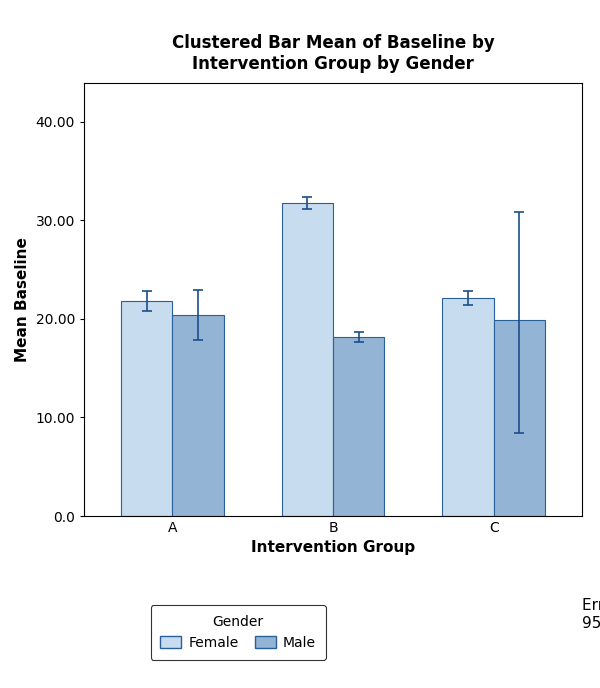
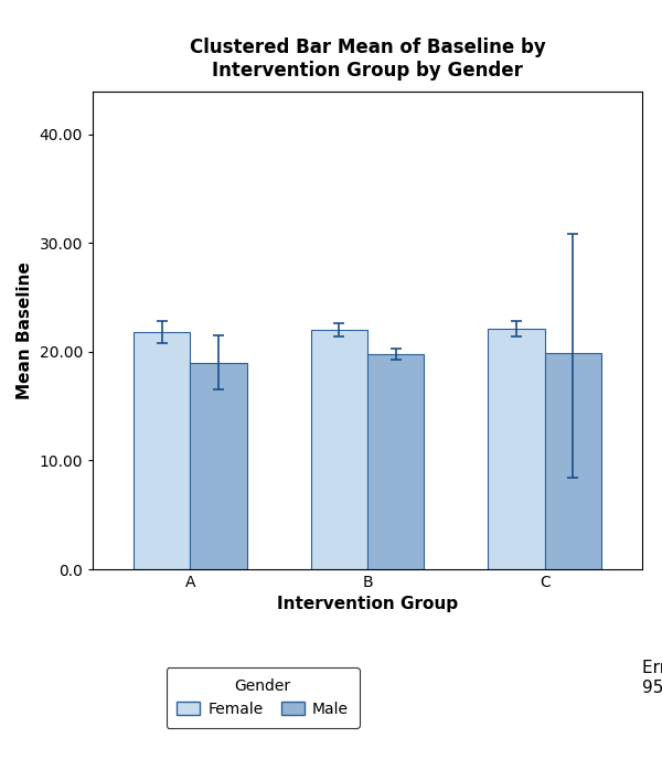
Male/A: 20.4 -> 19.0
Female/B: 31.8 -> 22.0
Male/B: 18.2 -> 19.8
